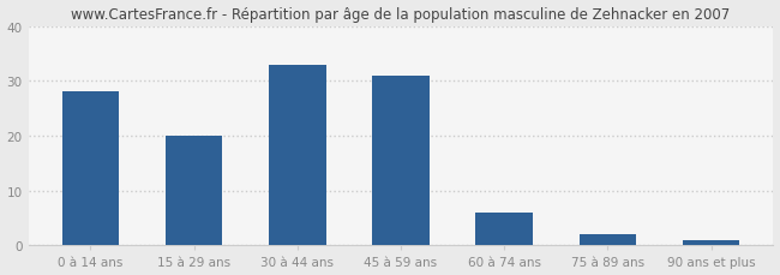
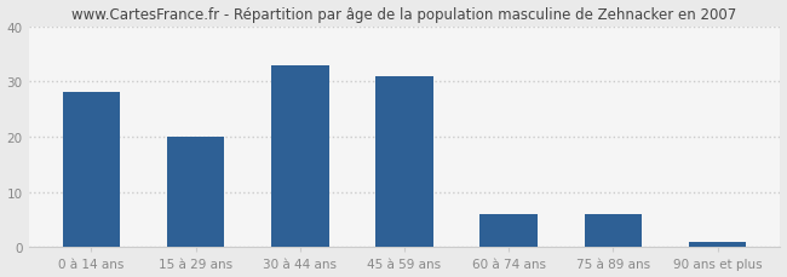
75 à 89 ans: 2 -> 6
